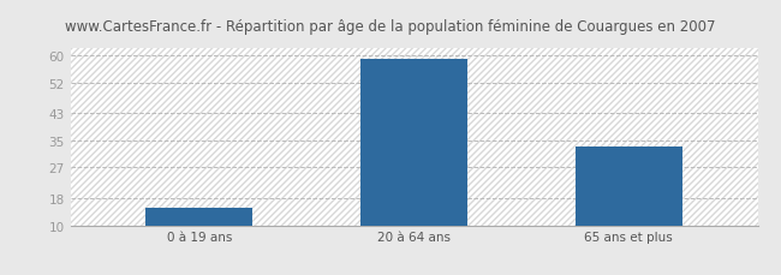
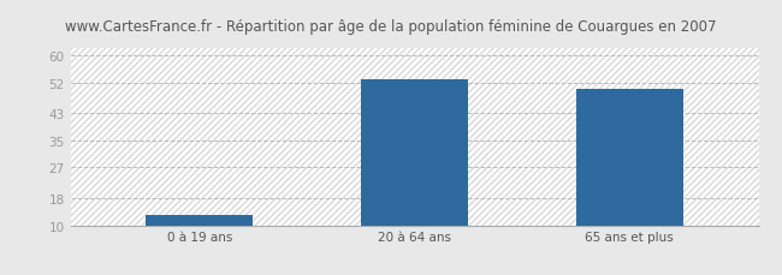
0 à 19 ans: 15 -> 13
20 à 64 ans: 59 -> 53
65 ans et plus: 33 -> 50
